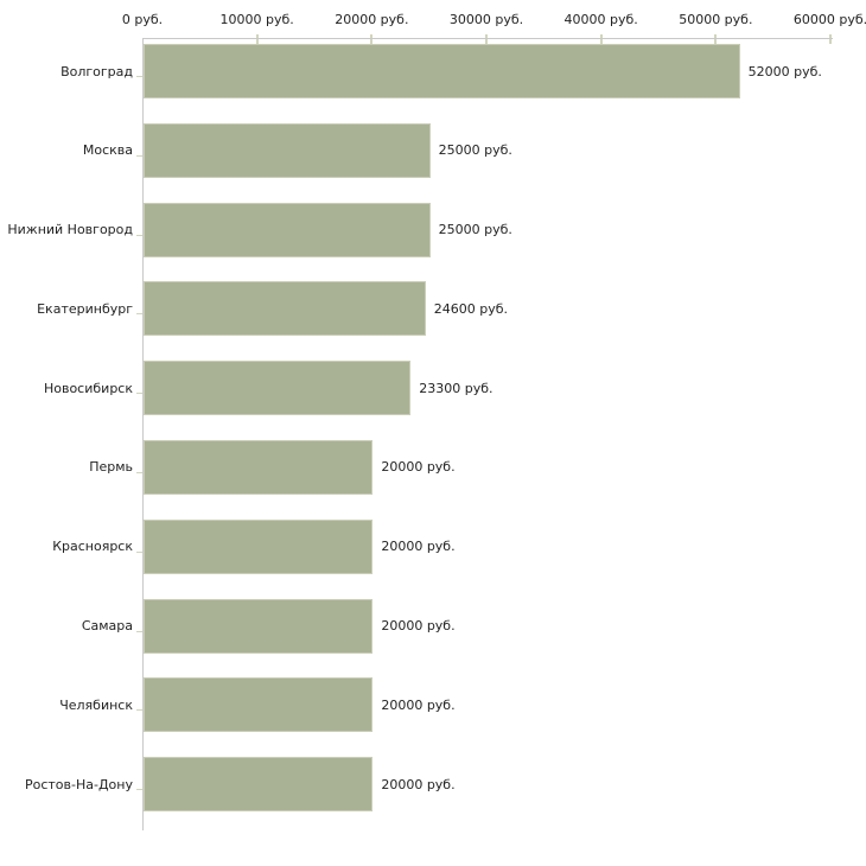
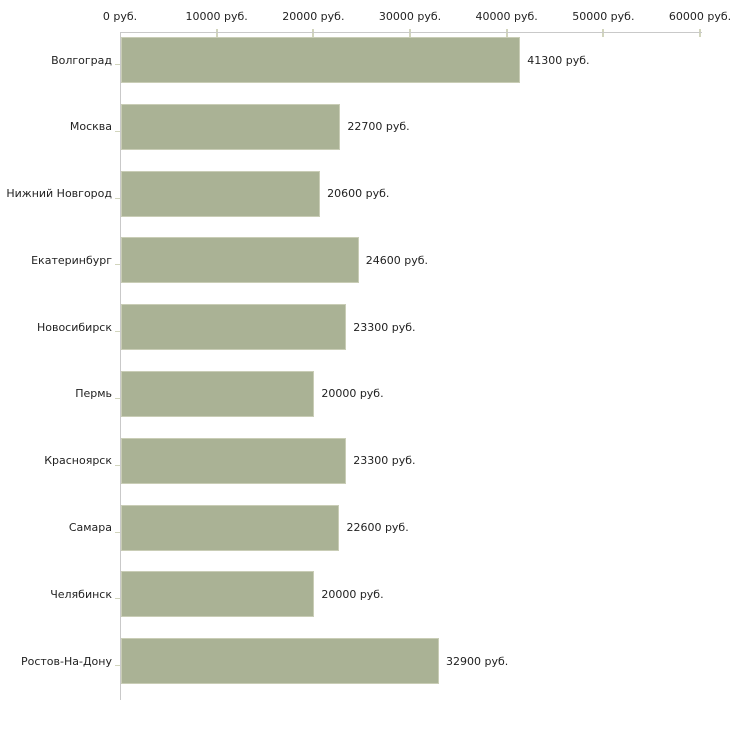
Волгоград: 52000 -> 41300
Москва: 25000 -> 22700
Нижний Новгород: 25000 -> 20600
Красноярск: 20000 -> 23300
Самара: 20000 -> 22600
Ростов-На-Дону: 20000 -> 32900
